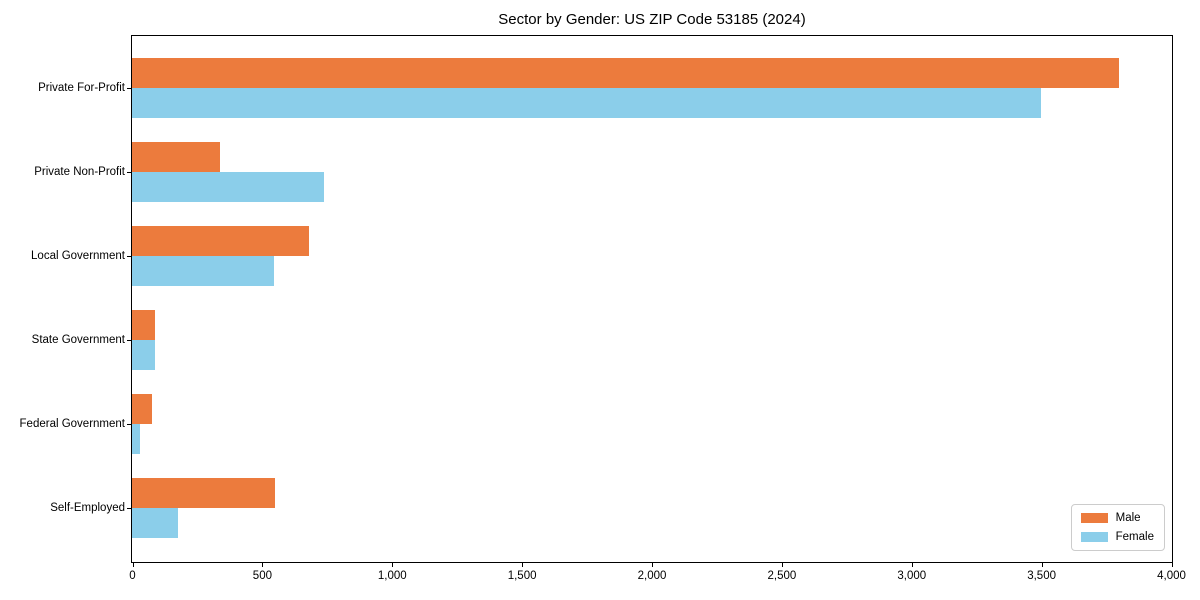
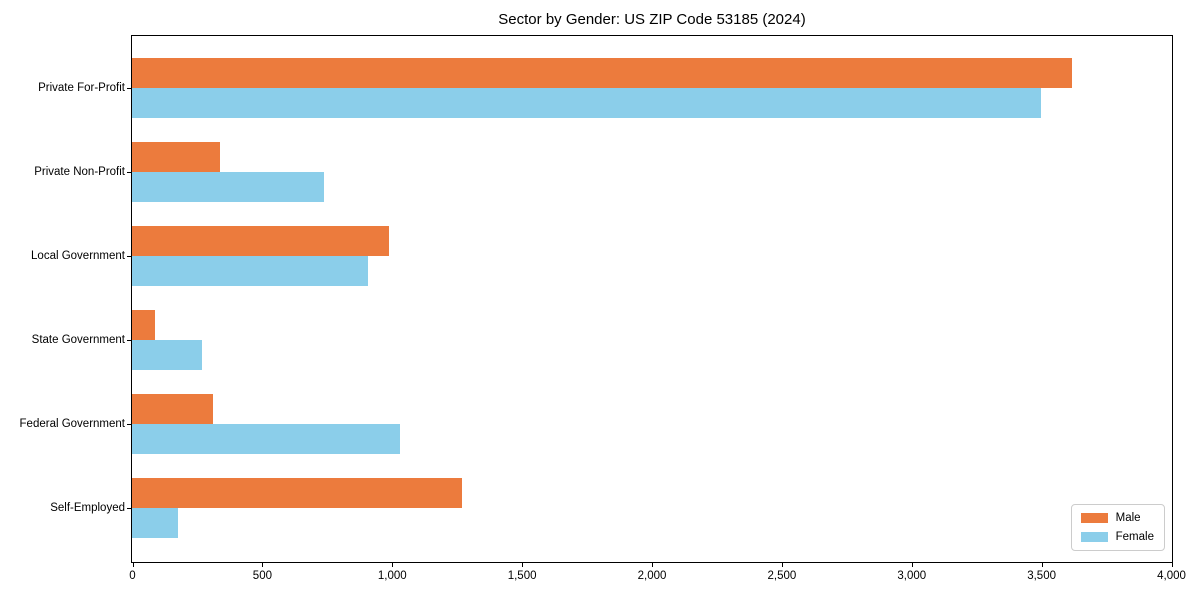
Male/Private For-Profit: 3800 -> 3620
Male/Local Government: 680 -> 990
Female/Local Government: 540 -> 910
Female/State Government: 90 -> 270
Male/Federal Government: 80 -> 310
Female/Federal Government: 30 -> 1030
Male/Self-Employed: 550 -> 1270
